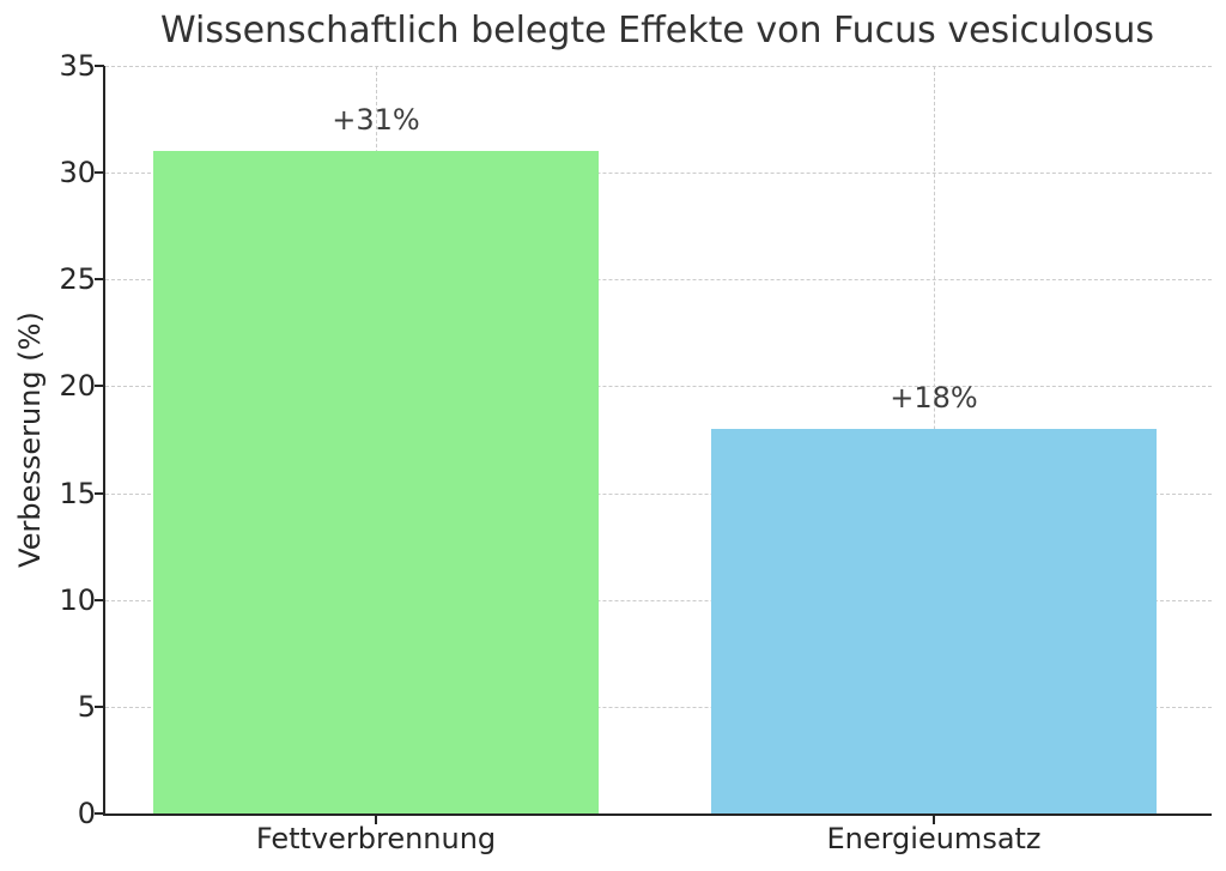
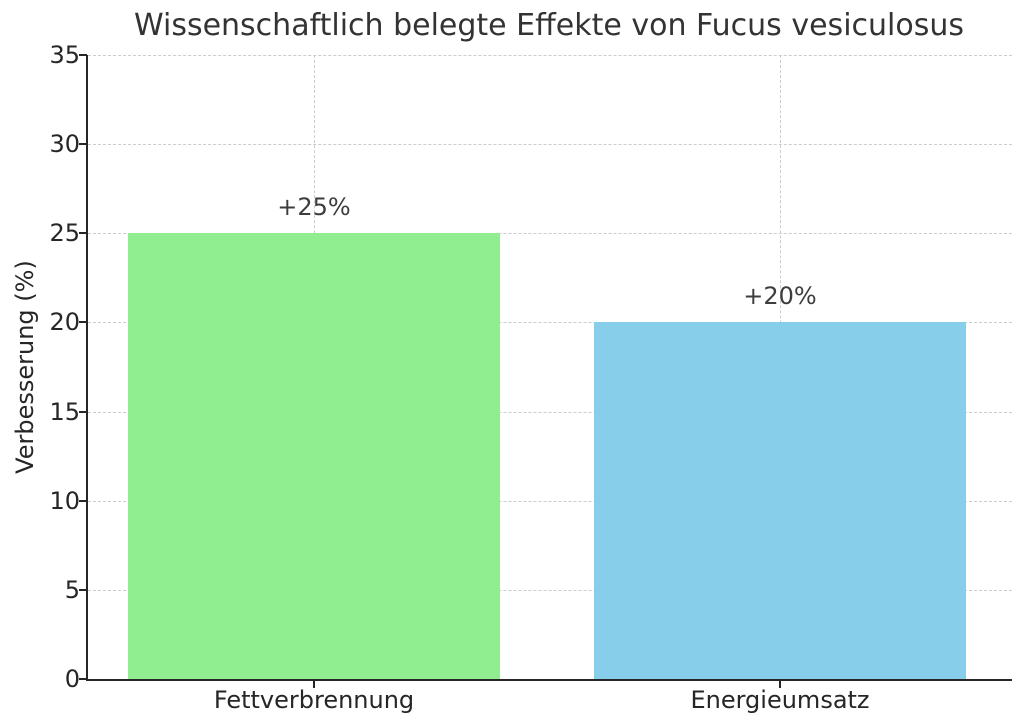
Fettverbrennung: +31% -> +25%
Energieumsatz: +18% -> +20%
